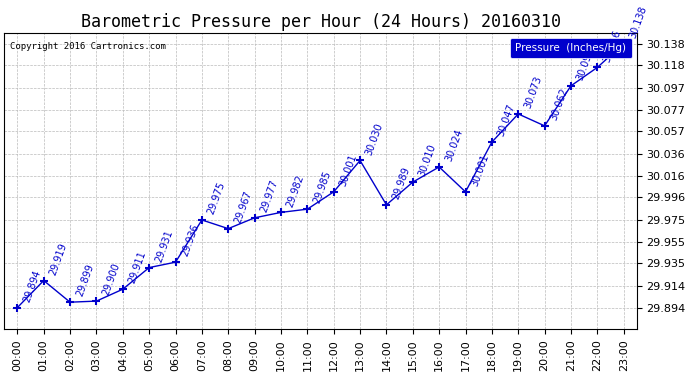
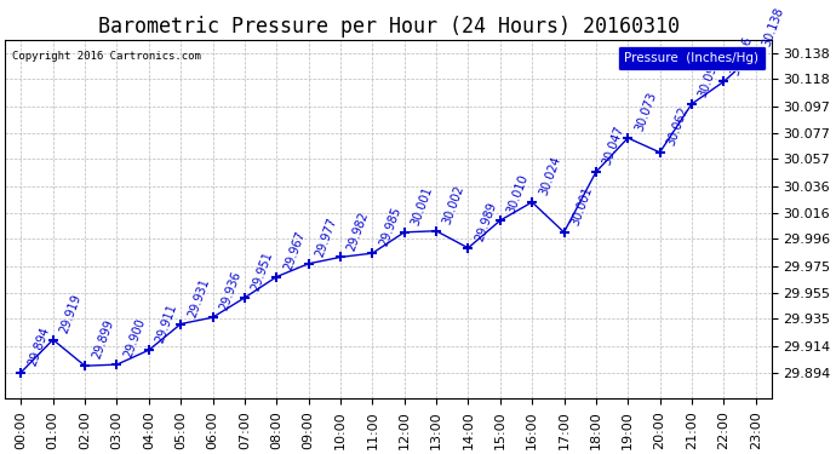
07:00: 29.975 -> 29.951
13:00: 30.030 -> 30.002
